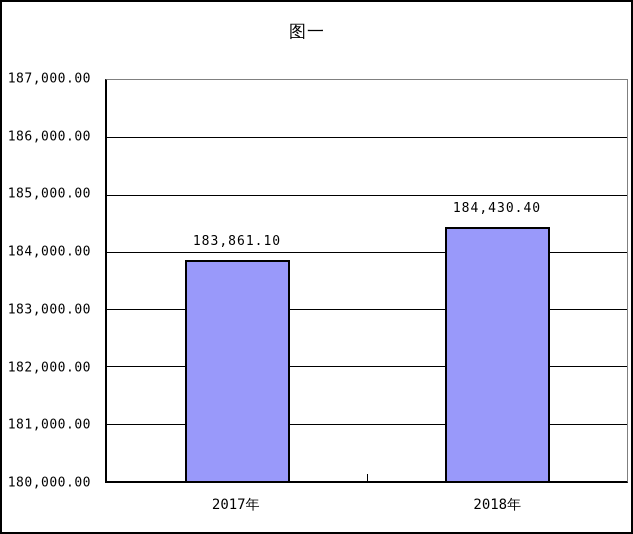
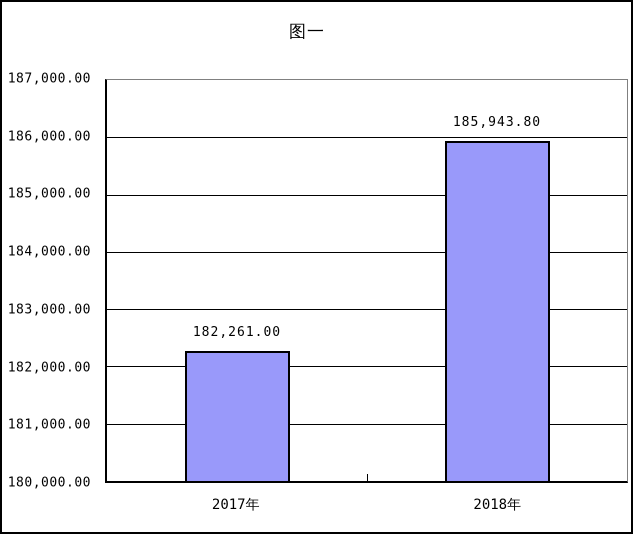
2017年: 183,861.10 -> 182,261.00
2018年: 184,430.40 -> 185,943.80
